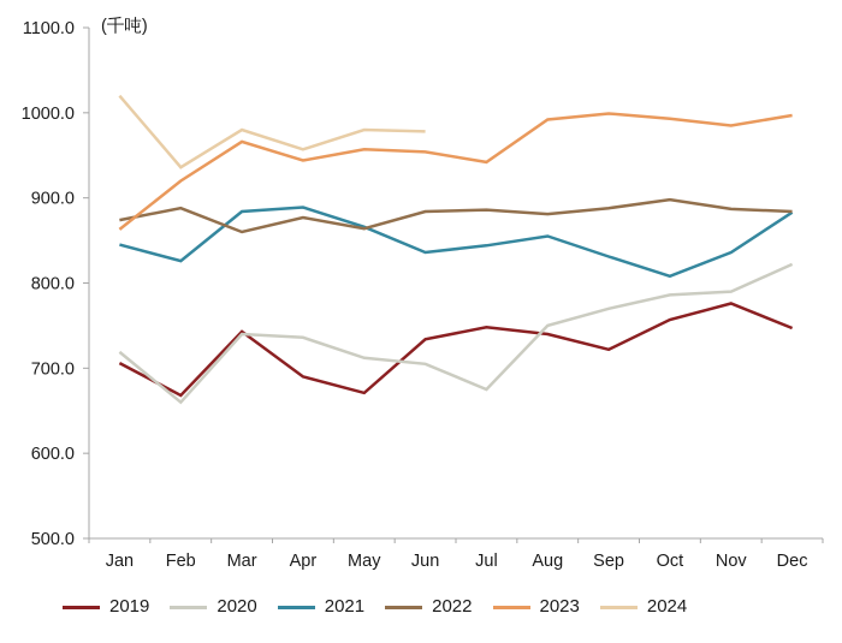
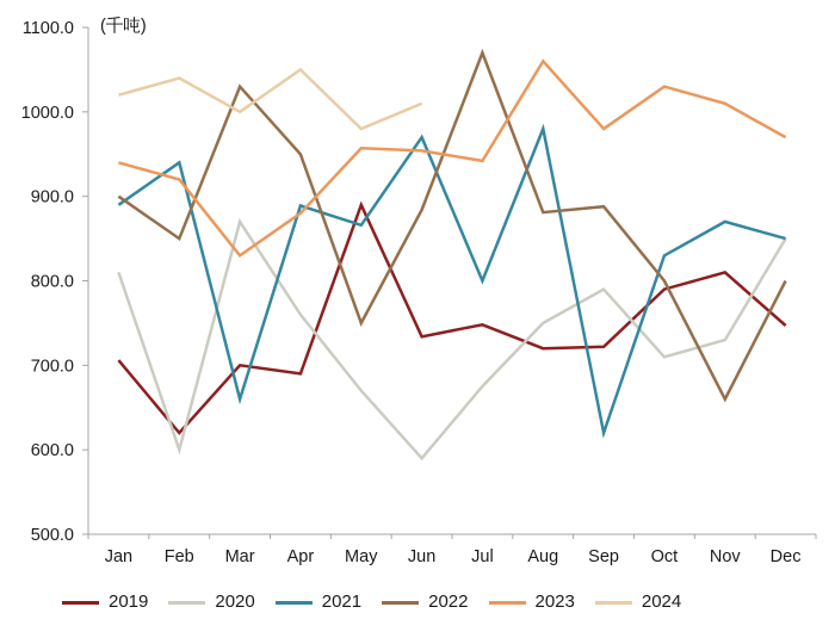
2020/Jan: 720 -> 810
2021/Jan: 840 -> 890
2022/Jan: 870 -> 900
2023/Jan: 860 -> 940
2019/Feb: 670 -> 620
2020/Feb: 660 -> 600
2021/Feb: 830 -> 940
2022/Feb: 890 -> 850
2024/Feb: 940 -> 1040
2019/Mar: 740 -> 700
2020/Mar: 740 -> 870
2021/Mar: 880 -> 660
2022/Mar: 860 -> 1030
2023/Mar: 970 -> 830
2024/Mar: 980 -> 1000
2020/Apr: 740 -> 760
2022/Apr: 880 -> 950
2023/Apr: 940 -> 880
2024/Apr: 960 -> 1050
2019/May: 670 -> 890
2020/May: 710 -> 670
2022/May: 860 -> 750
2020/Jun: 700 -> 590
2021/Jun: 840 -> 970
2024/Jun: 980 -> 1010
2021/Jul: 840 -> 800
2022/Jul: 890 -> 1070
2019/Aug: 740 -> 720
2021/Aug: 860 -> 980
2023/Aug: 990 -> 1060
2020/Sep: 770 -> 790
2021/Sep: 830 -> 620
2023/Sep: 1000 -> 980
2019/Oct: 760 -> 790
2020/Oct: 790 -> 710
2021/Oct: 810 -> 830
2022/Oct: 900 -> 800
2023/Oct: 990 -> 1030
2019/Nov: 780 -> 810
2020/Nov: 790 -> 730
2021/Nov: 840 -> 870
2022/Nov: 890 -> 660
2023/Nov: 980 -> 1010
2020/Dec: 820 -> 850
2021/Dec: 880 -> 850
2022/Dec: 880 -> 800
2023/Dec: 1000 -> 970
